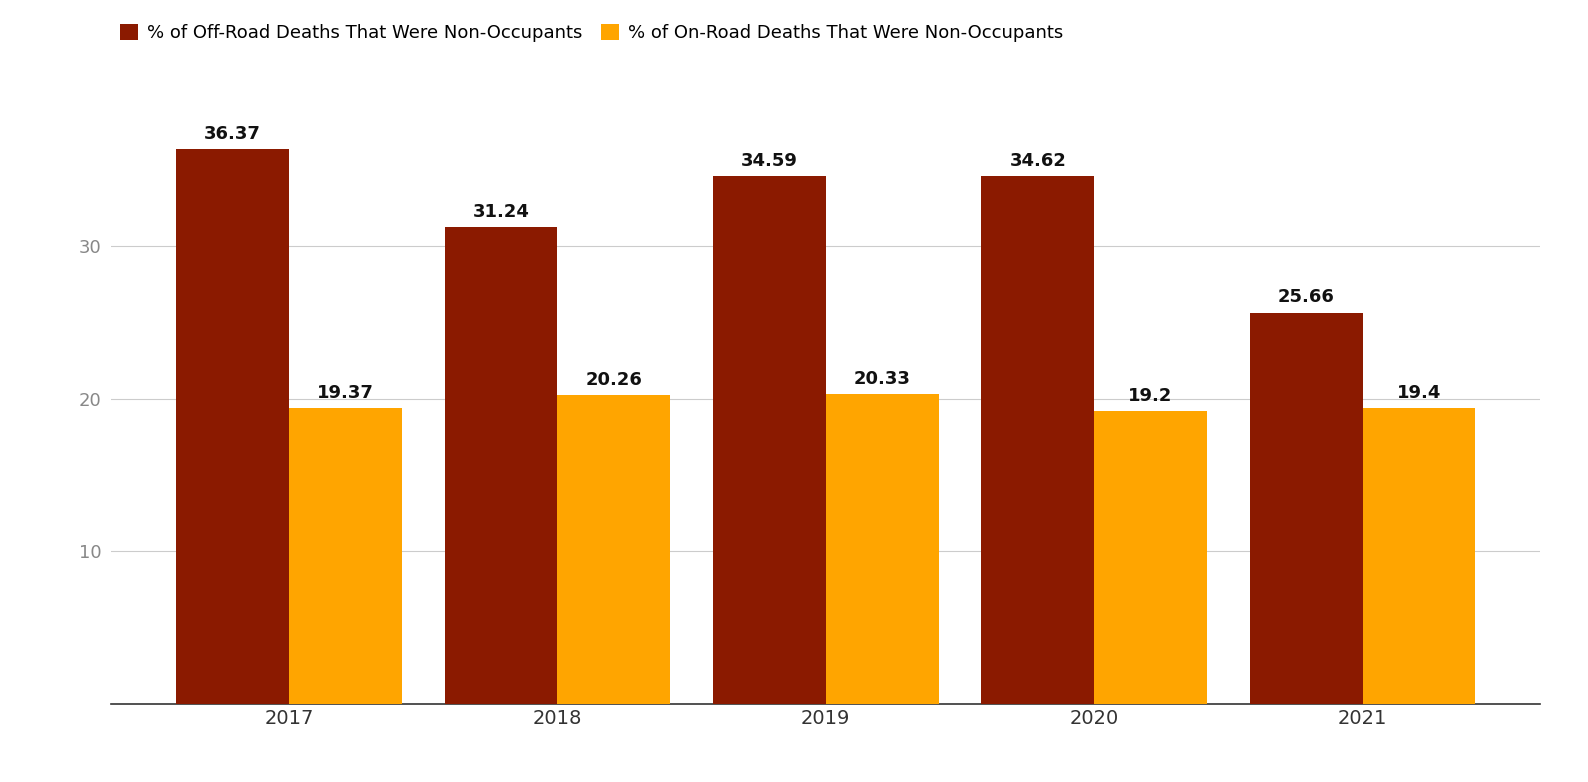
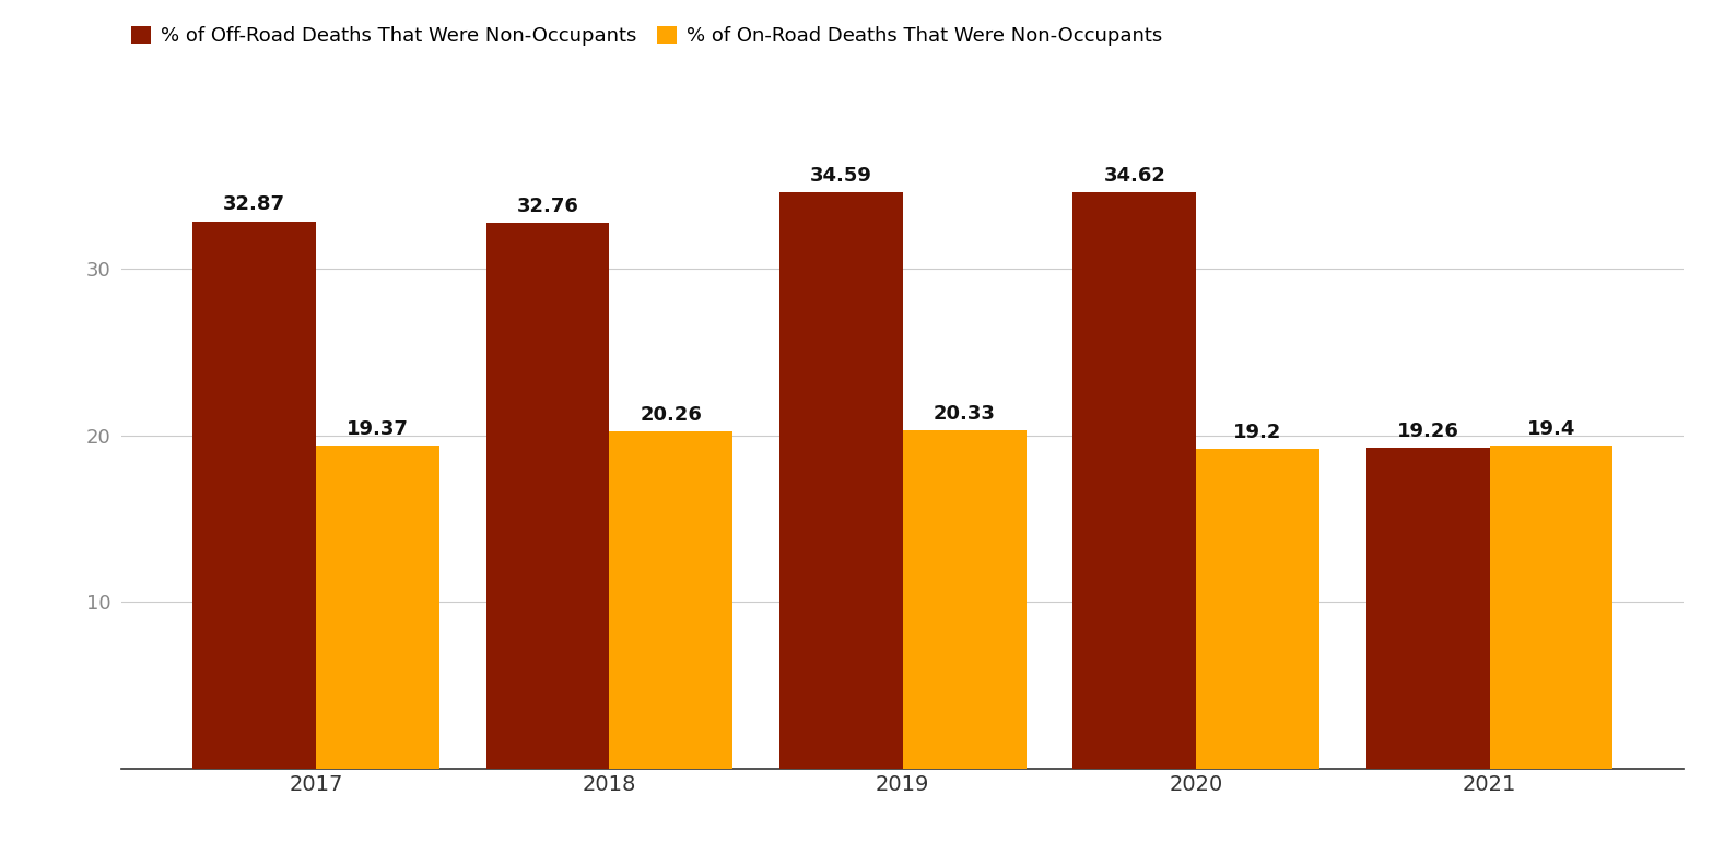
% of Off-Road Deaths That Were Non-Occupants/2017: 36.37 -> 32.87
% of Off-Road Deaths That Were Non-Occupants/2018: 31.24 -> 32.76
% of Off-Road Deaths That Were Non-Occupants/2021: 25.66 -> 19.26
